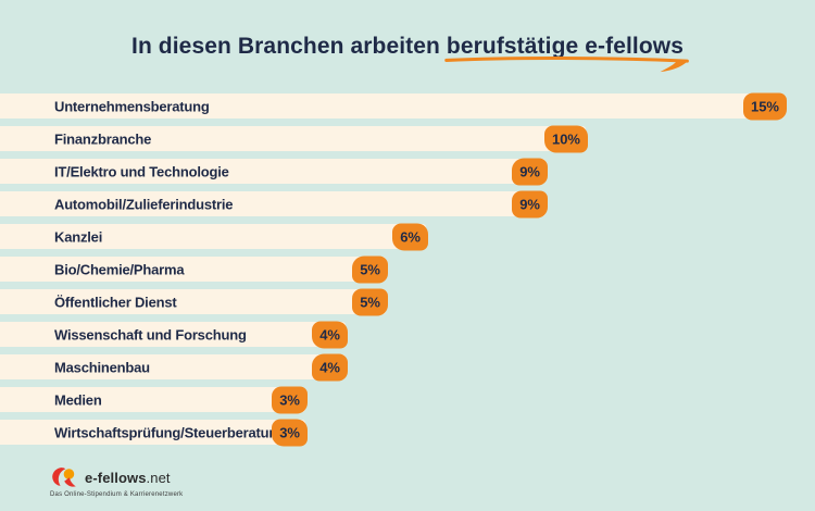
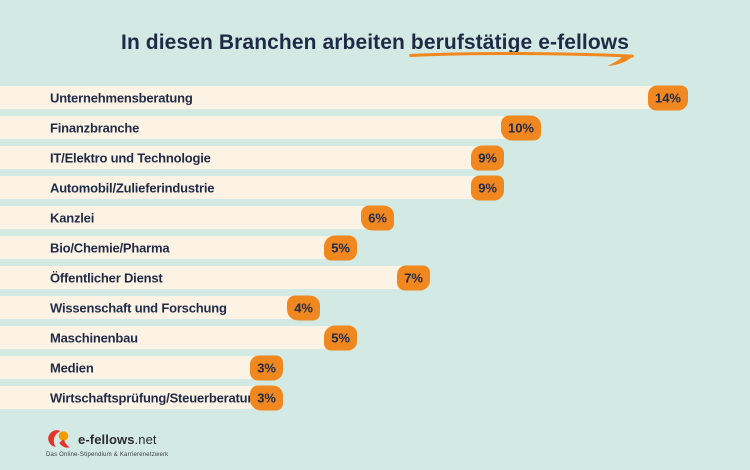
Unternehmensberatung: 15% -> 14%
Öffentlicher Dienst: 5% -> 7%
Maschinenbau: 4% -> 5%
